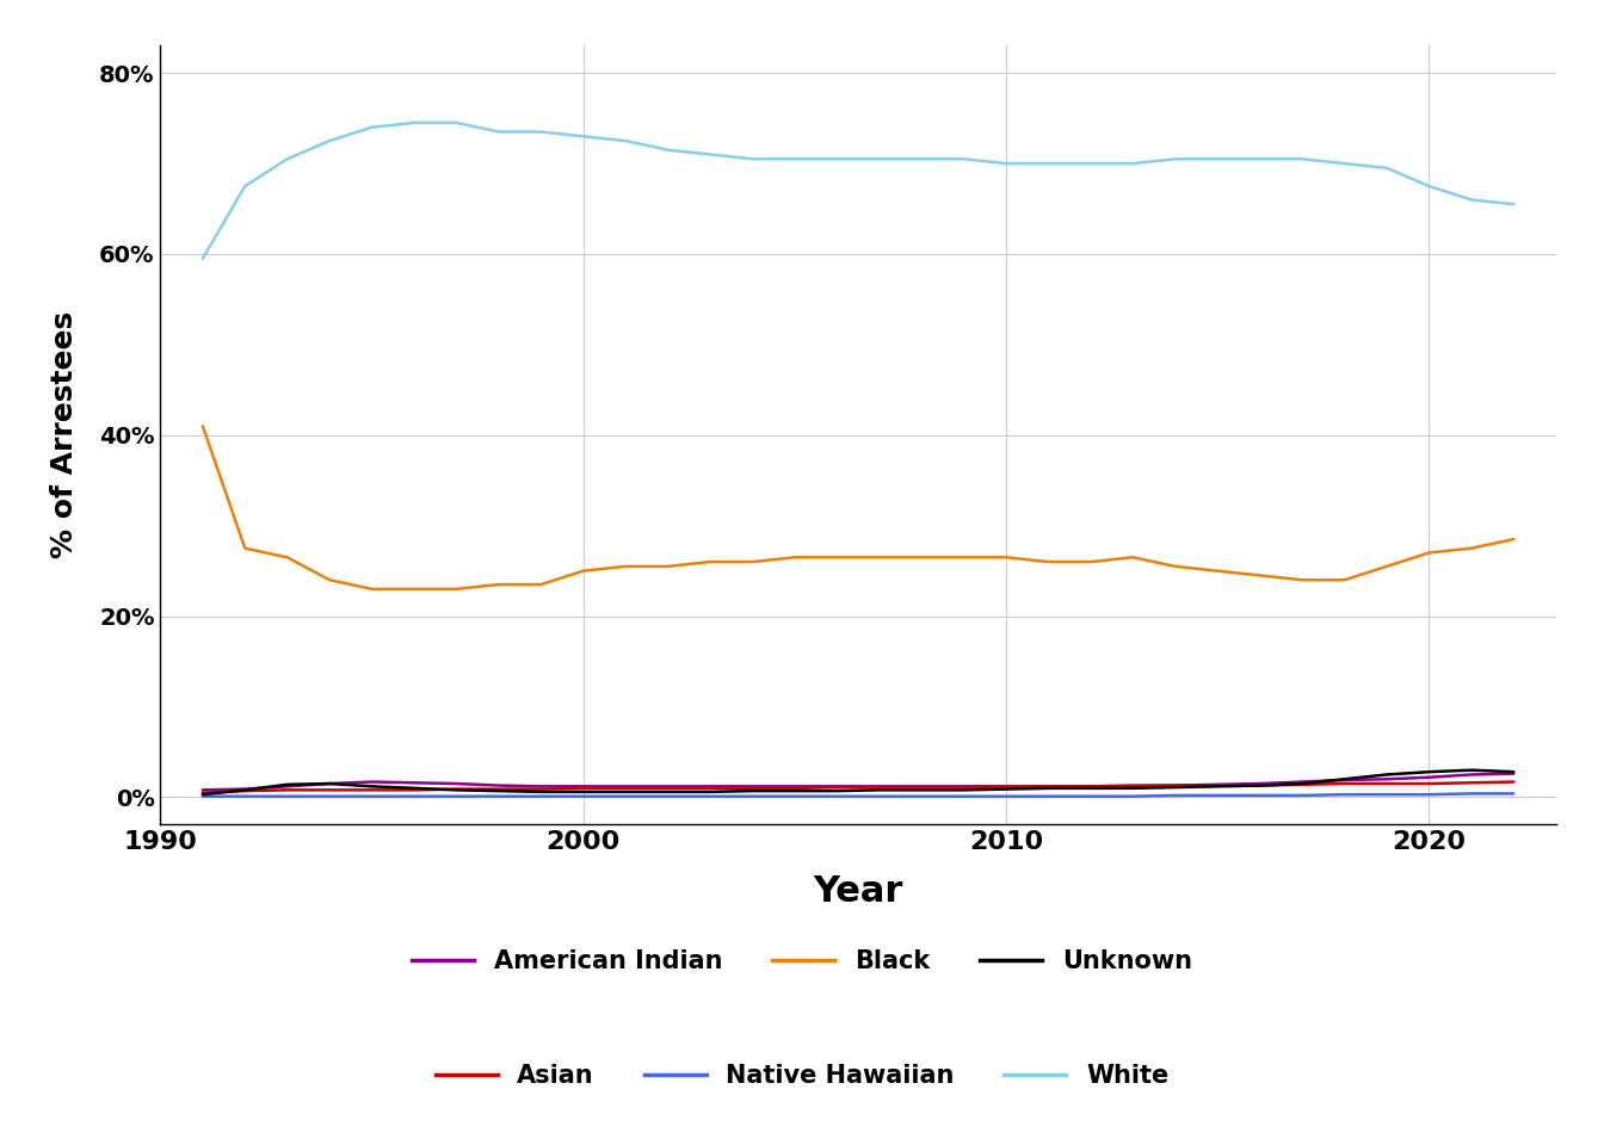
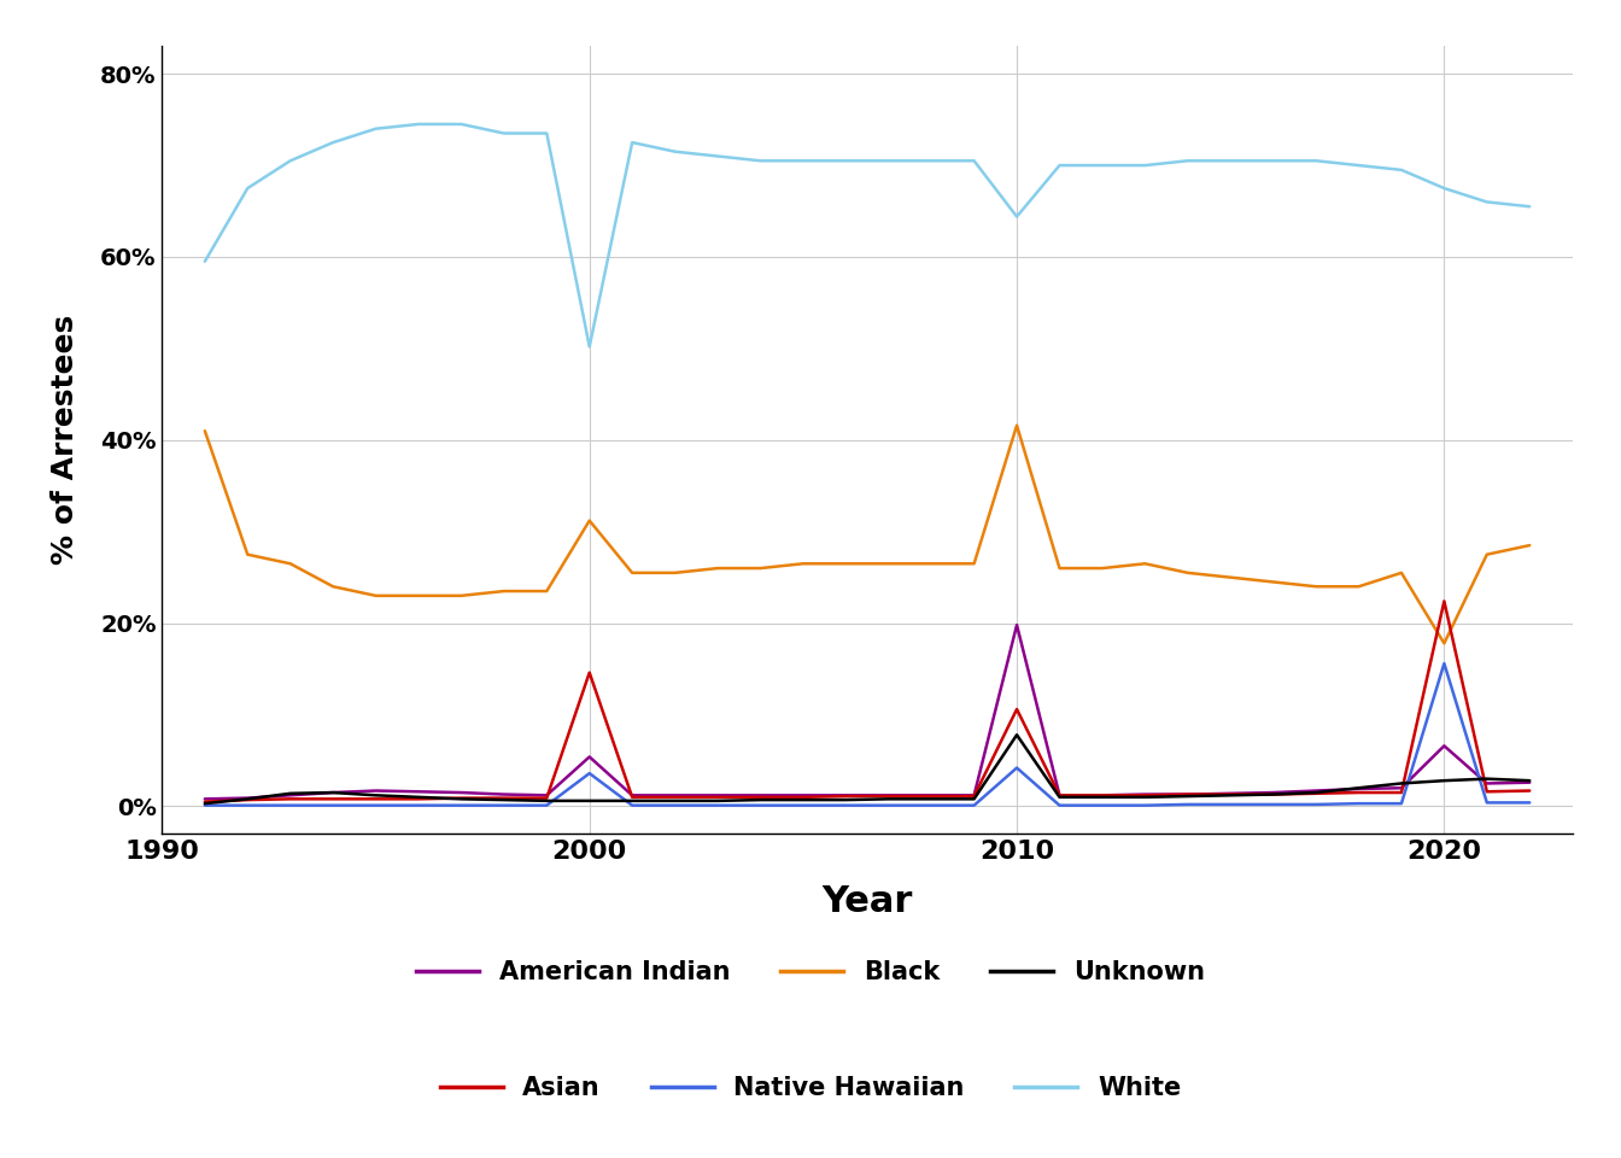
White/2000: 73.0% -> 50.2%
Black/2000: 25.0% -> 31.2%
American Indian/2000: 1.2% -> 5.4%
Asian/2000: 1.0% -> 14.6%
Native Hawaiian/2000: 0.1% -> 3.6%
White/2010: 70.0% -> 64.4%
Black/2010: 26.5% -> 41.6%
American Indian/2010: 1.2% -> 19.8%
Asian/2010: 1.2% -> 10.6%
Native Hawaiian/2010: 0.1% -> 4.2%
Unknown/2010: 0.9% -> 7.8%
Black/2020: 27.0% -> 17.8%
American Indian/2020: 2.2% -> 6.6%
Asian/2020: 1.5% -> 22.4%
Native Hawaiian/2020: 0.3% -> 15.6%
